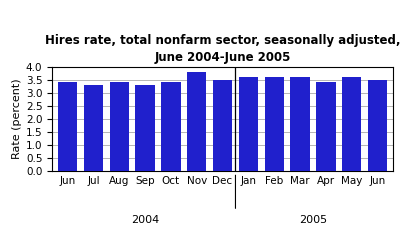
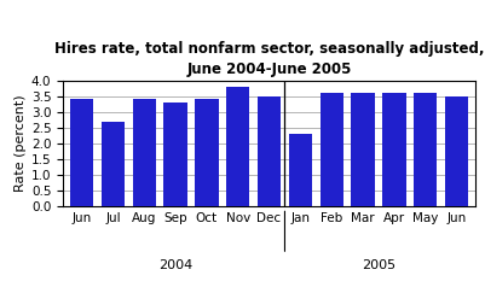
Jul: 3.3 -> 2.7
Jan: 3.6 -> 2.3
Apr: 3.4 -> 3.6
